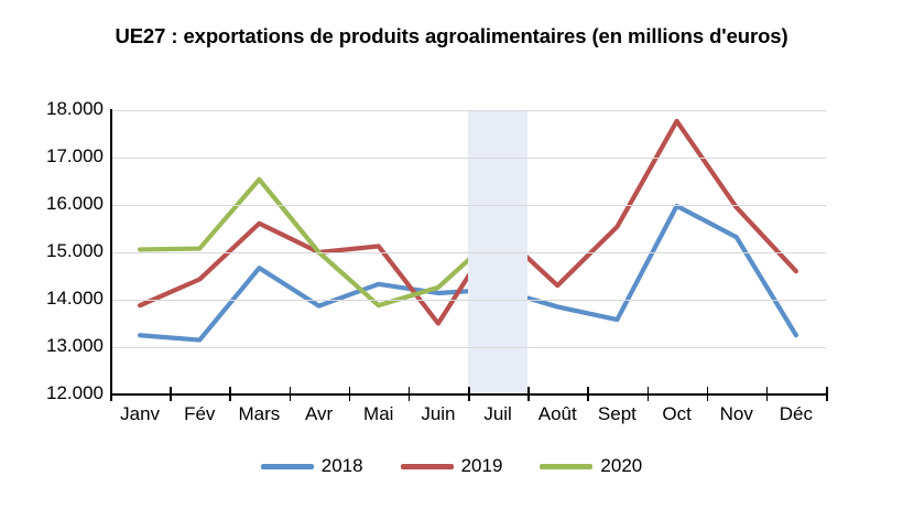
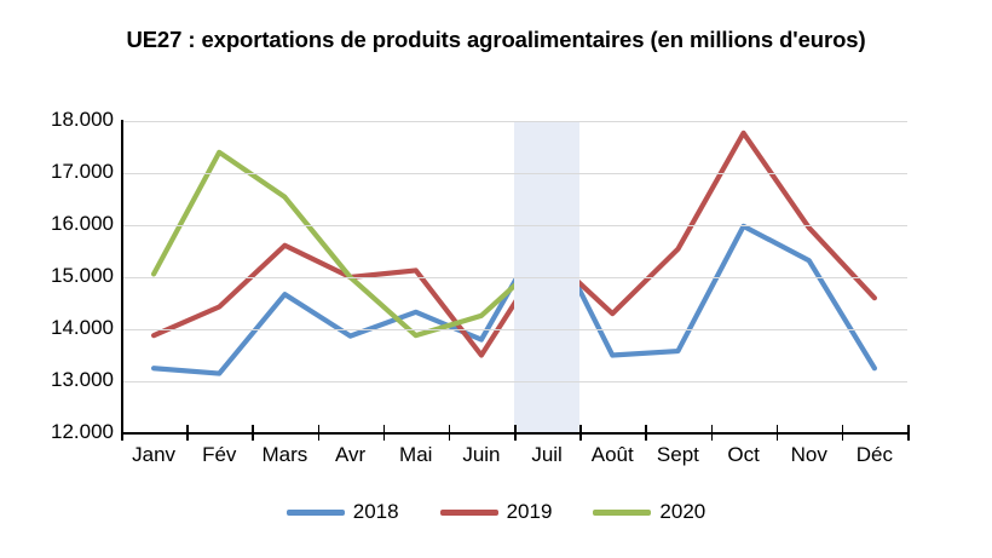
2020/Fév: 15100 -> 17400
2018/Juin: 14100 -> 13800
2018/Juil: 14200 -> 16000
2018/Août: 13800 -> 13500
